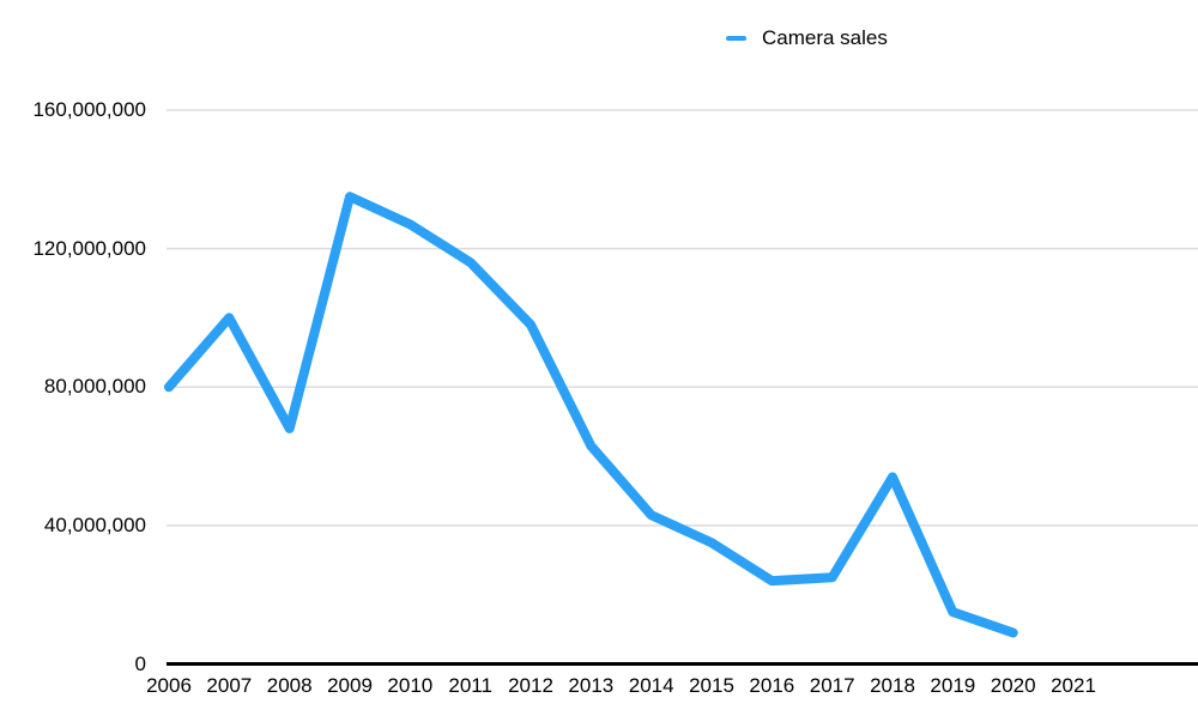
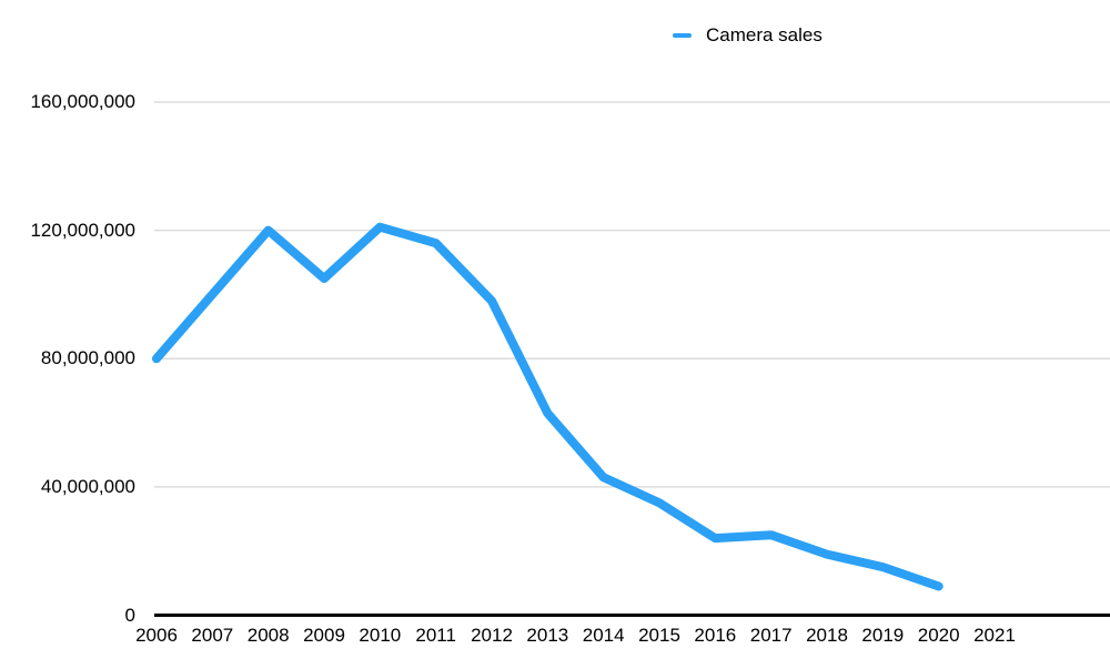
2008: 68000000 -> 120000000
2009: 135000000 -> 105000000
2010: 127000000 -> 121000000
2018: 54000000 -> 19000000
